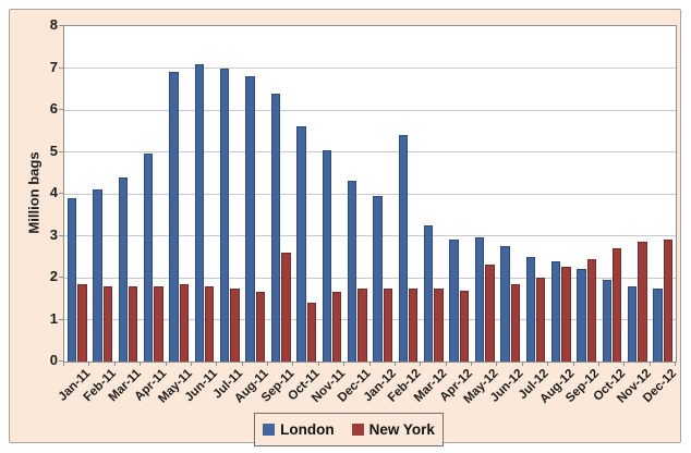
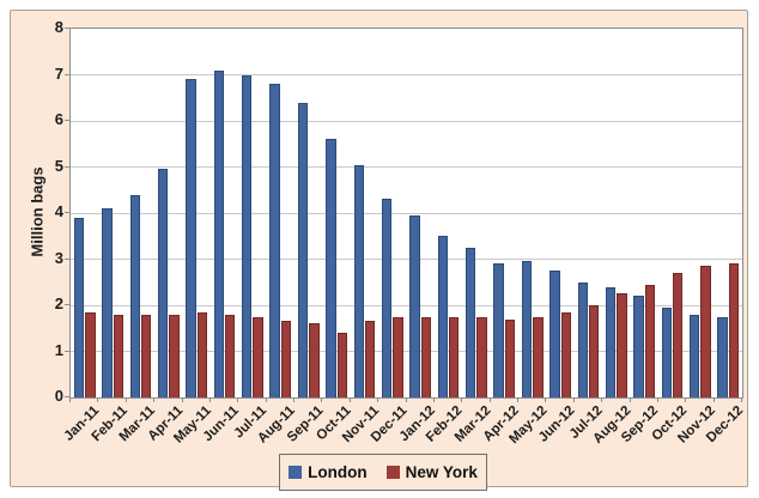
New York/Sep-11: 2.6 -> 1.6
London/Feb-12: 5.4 -> 3.5
New York/May-12: 2.3 -> 1.8
